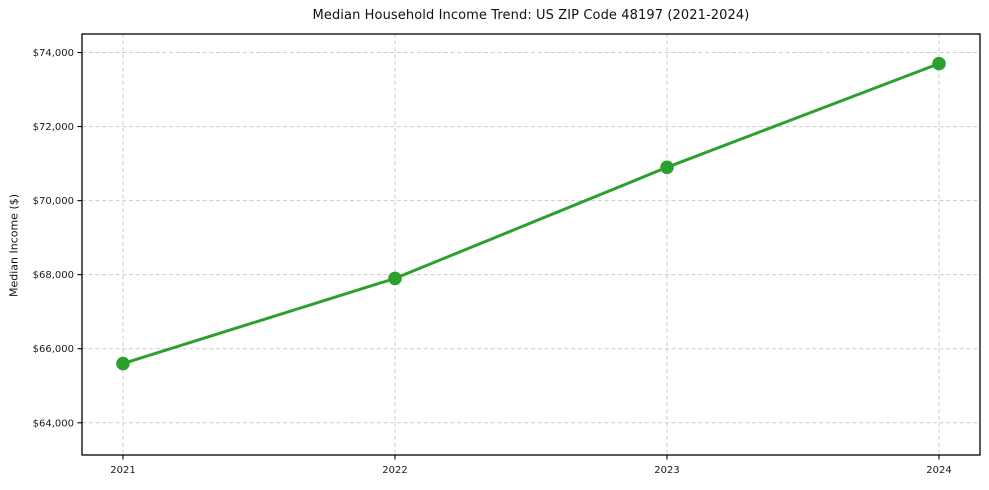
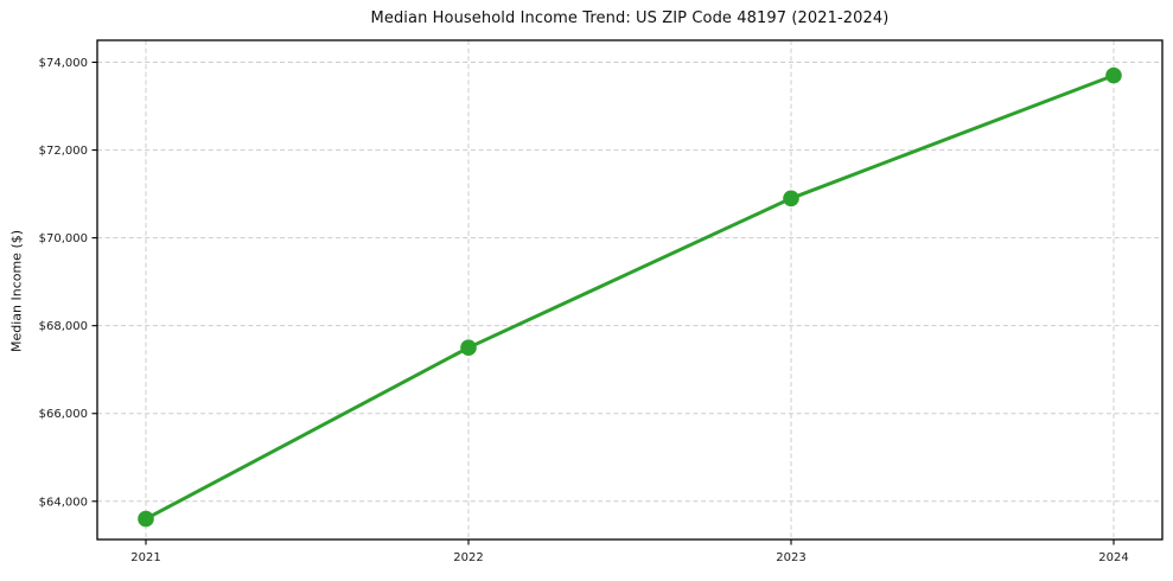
2021: $65600 -> $63600
2022: $67900 -> $67500
